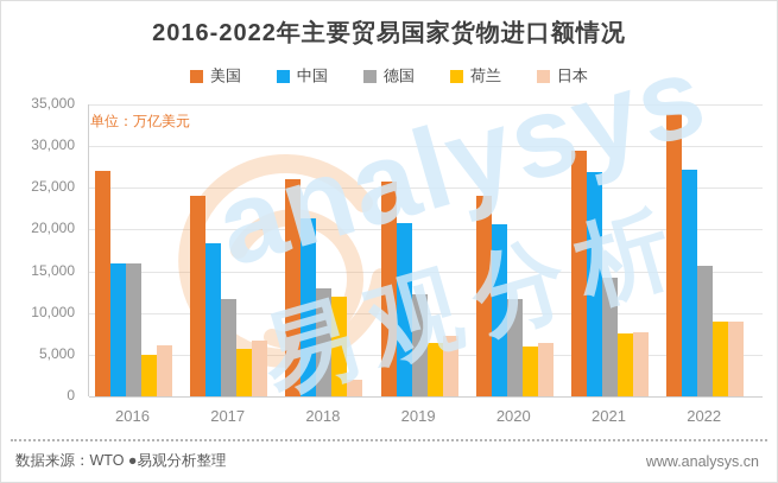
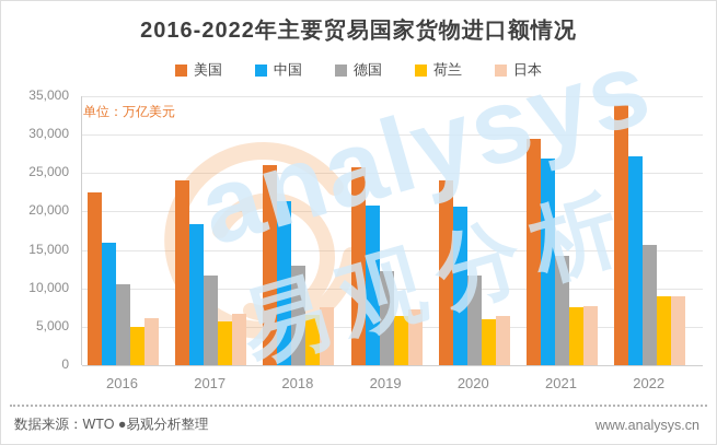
美国/2016: 27000 -> 22000
德国/2016: 16000 -> 10000
荷兰/2018: 12000 -> 6000
日本/2018: 2000 -> 8000
